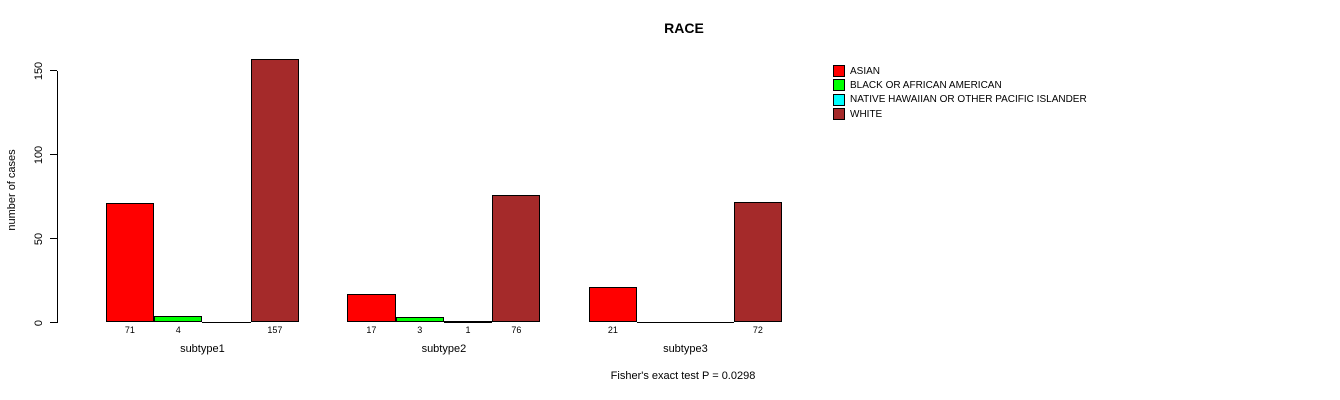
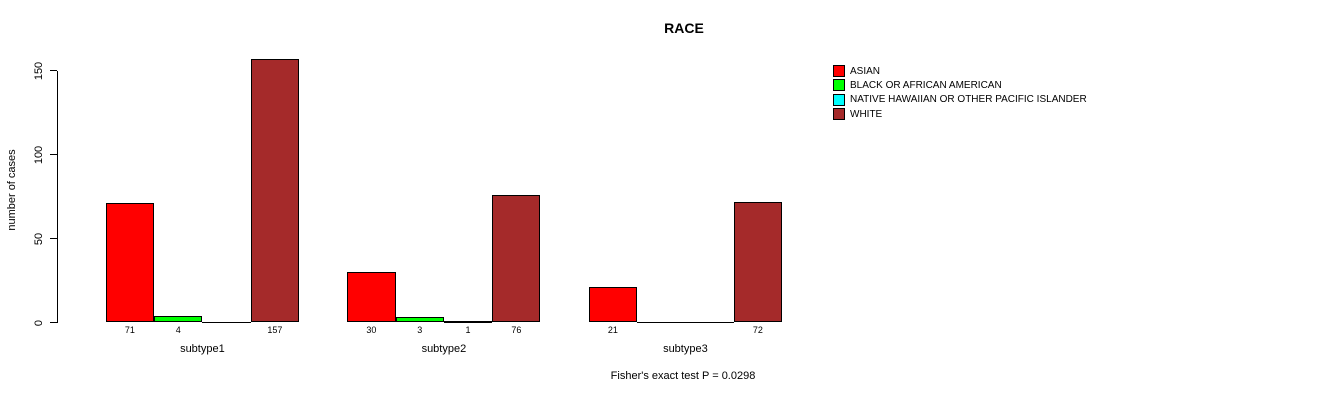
ASIAN/subtype2: 17 -> 30
